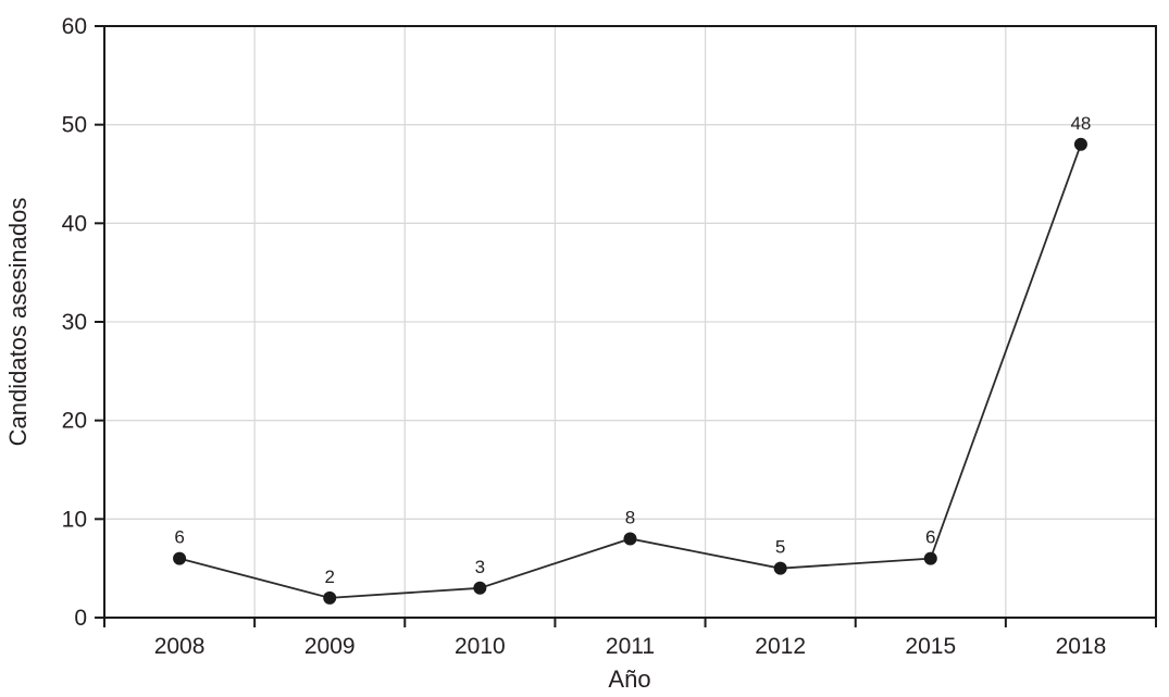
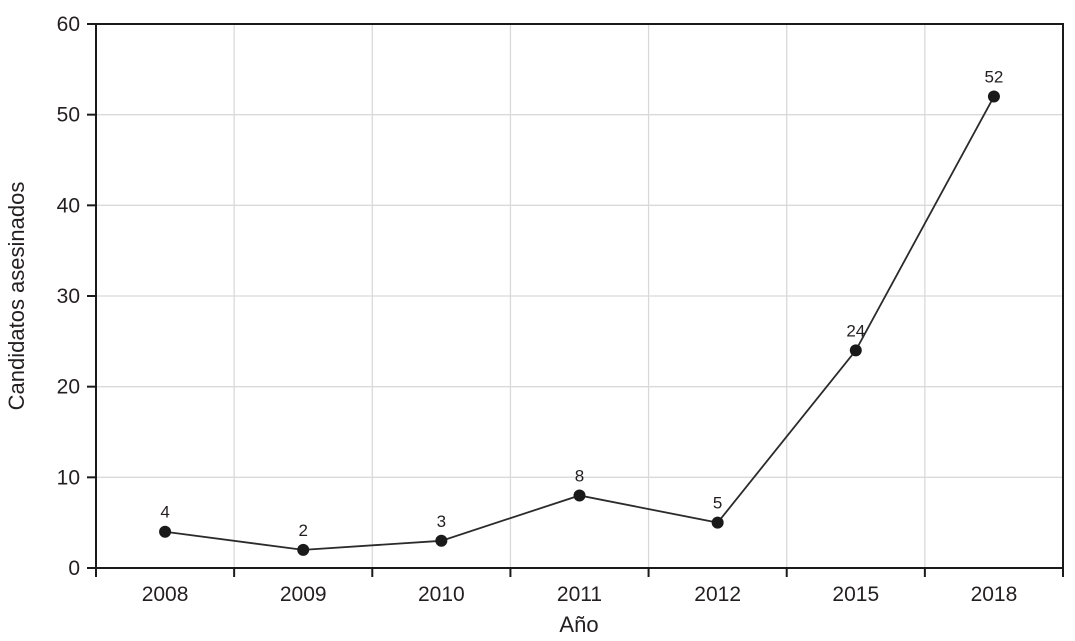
2008: 6 -> 4
2015: 6 -> 24
2018: 48 -> 52
